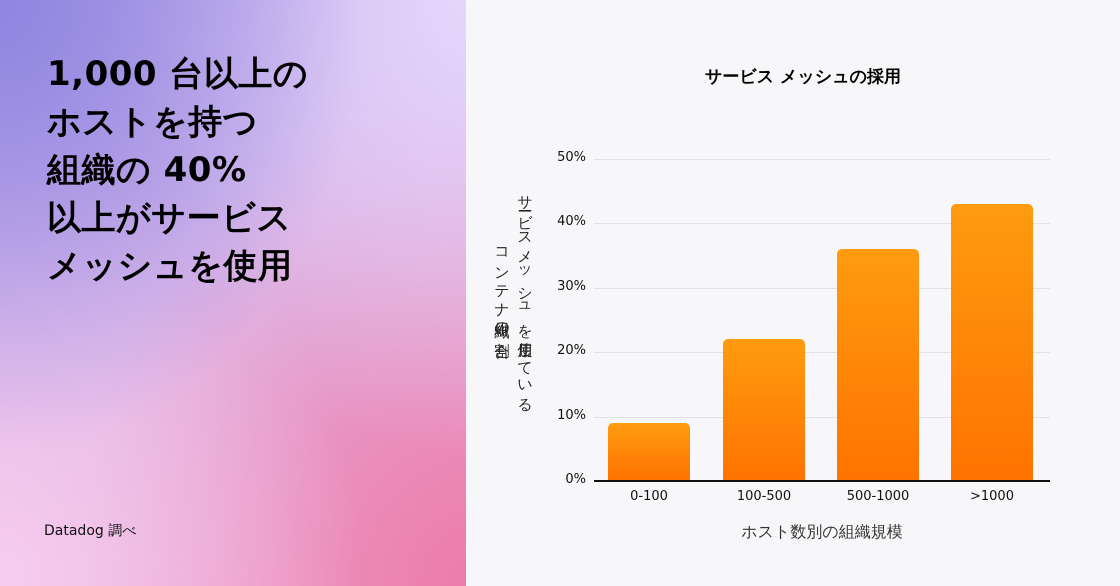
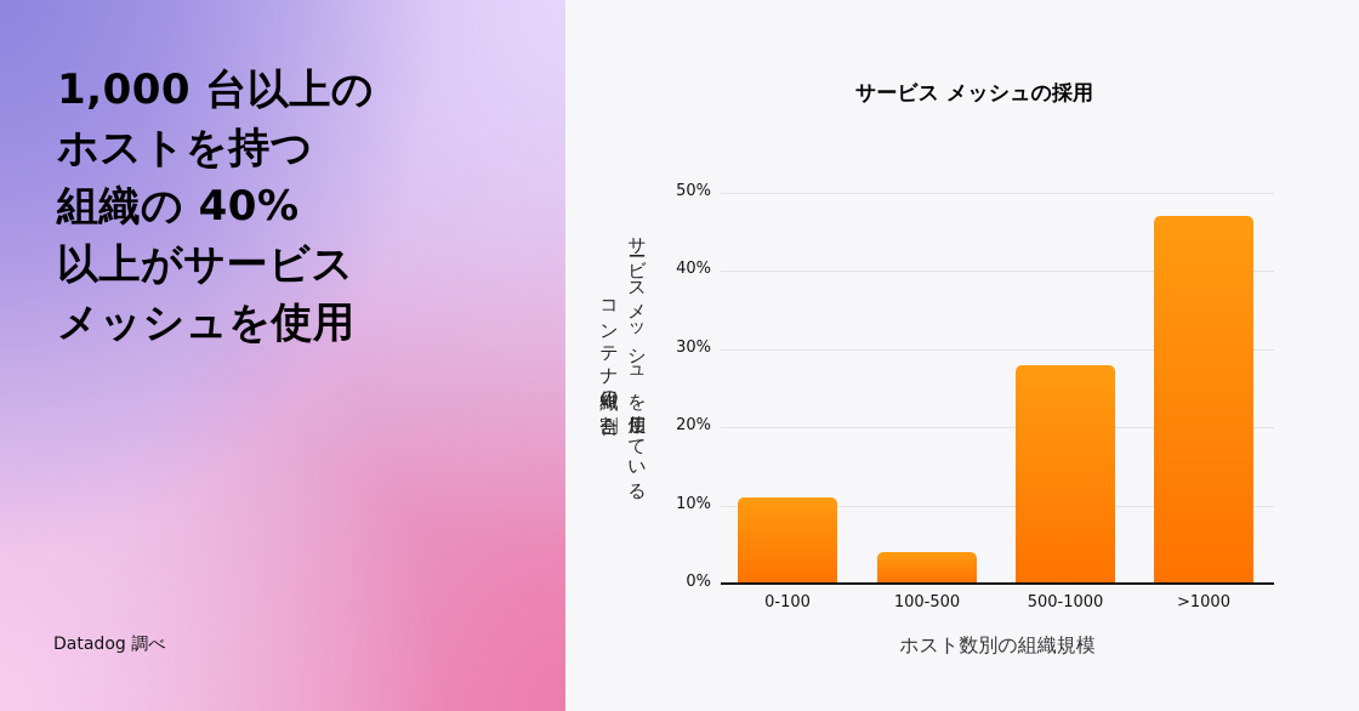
0-100: 9% -> 11%
100-500: 22% -> 4%
500-1000: 36% -> 28%
>1000: 43% -> 47%
